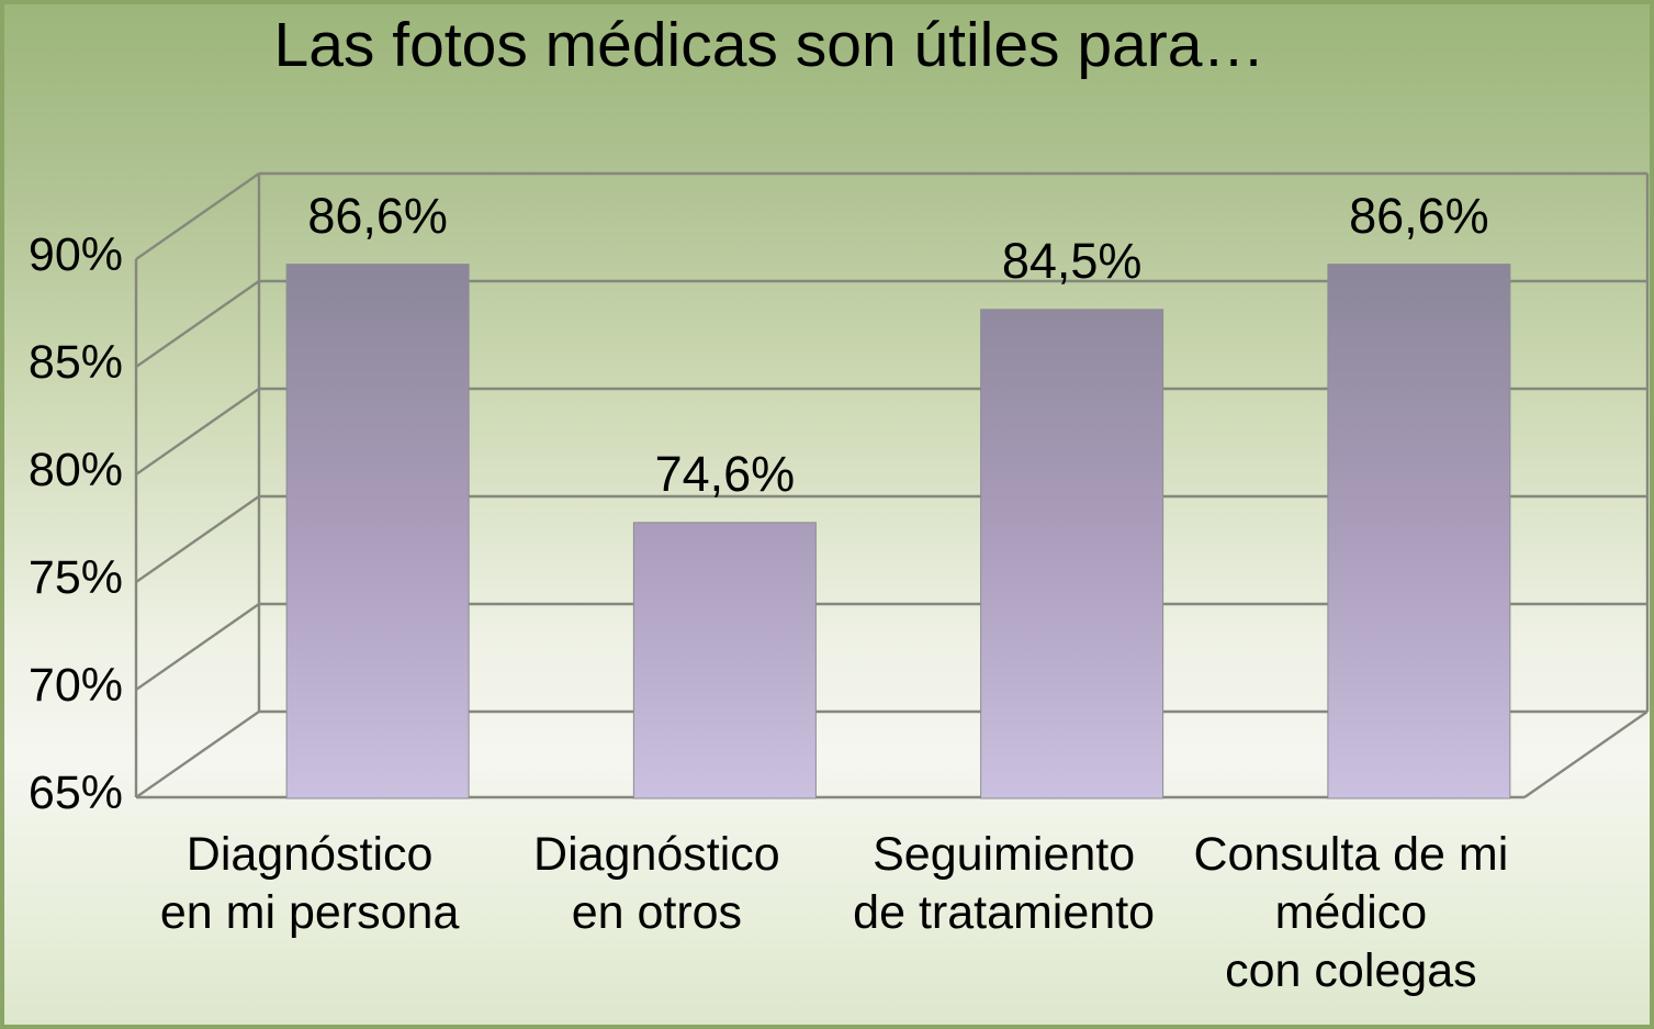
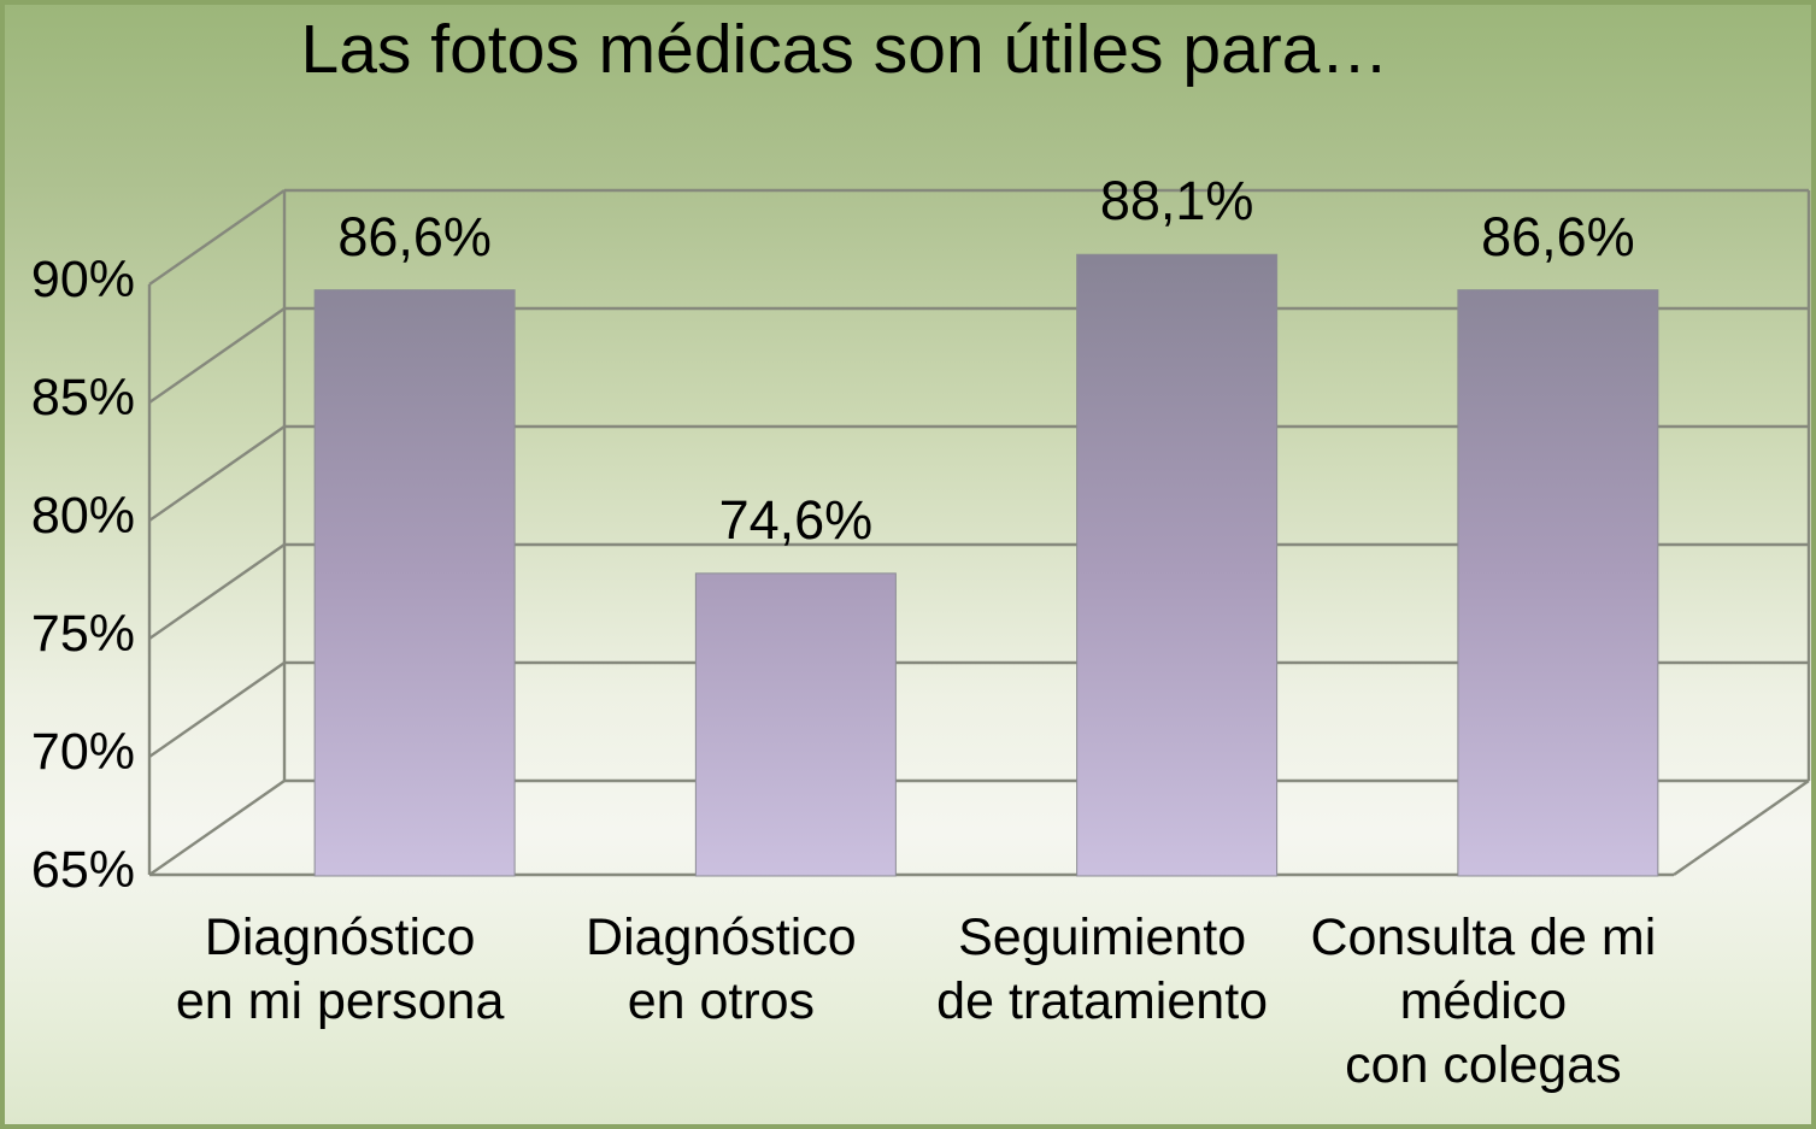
Seguimiento de tratamiento: 84,5% -> 88,1%
